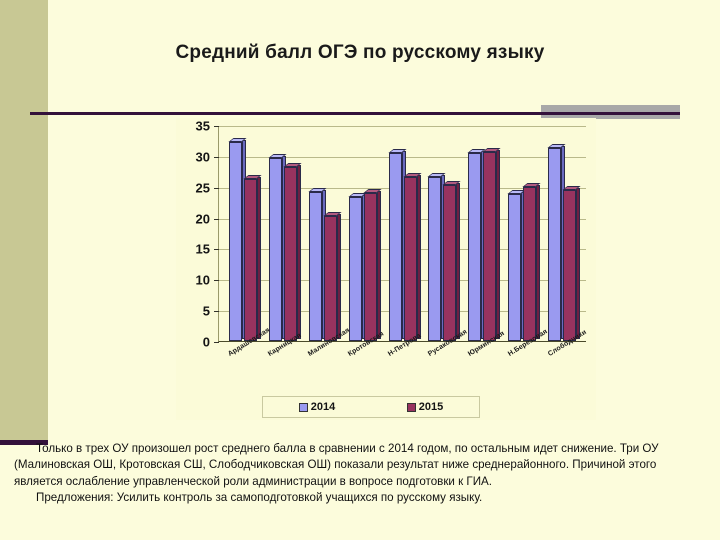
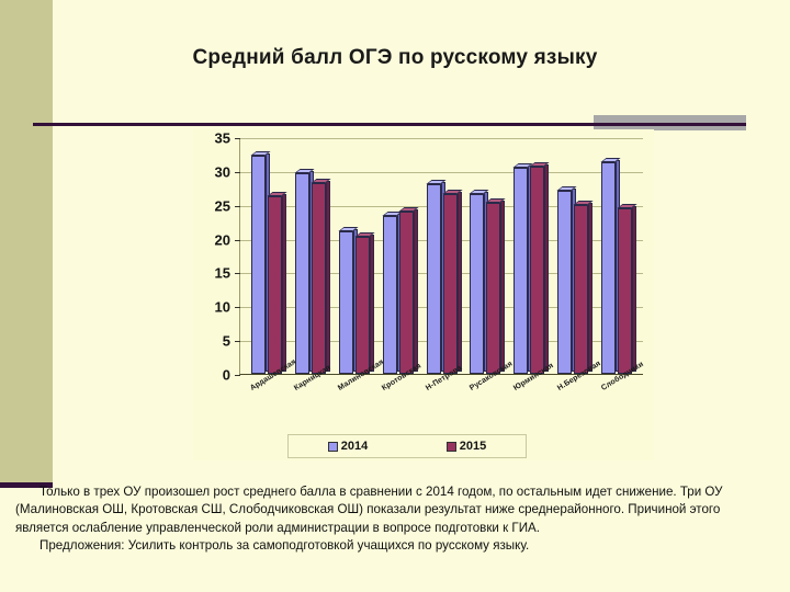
2014/Малиновская: 24 -> 21
2014/Н-Петрова: 30 -> 28
2014/Н.Березовая: 24 -> 27
